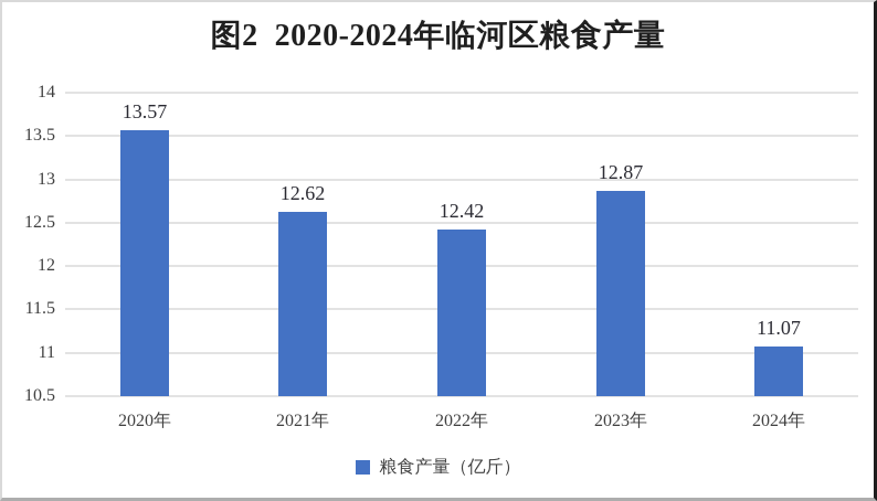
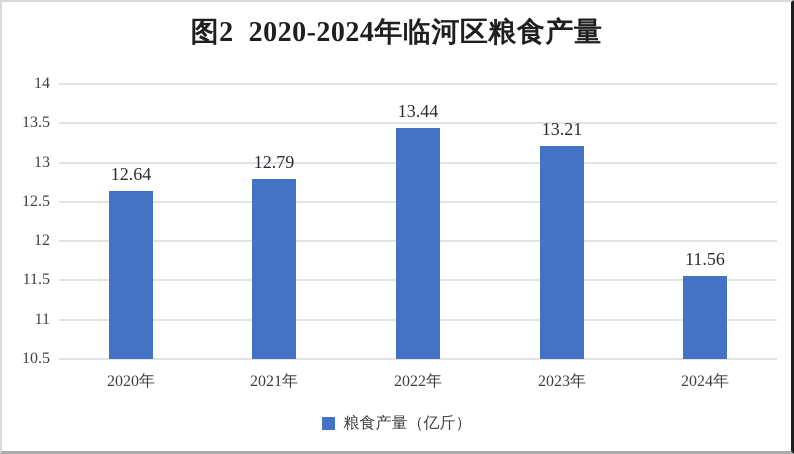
2020年: 13.57 -> 12.64
2021年: 12.62 -> 12.79
2022年: 12.42 -> 13.44
2023年: 12.87 -> 13.21
2024年: 11.07 -> 11.56
